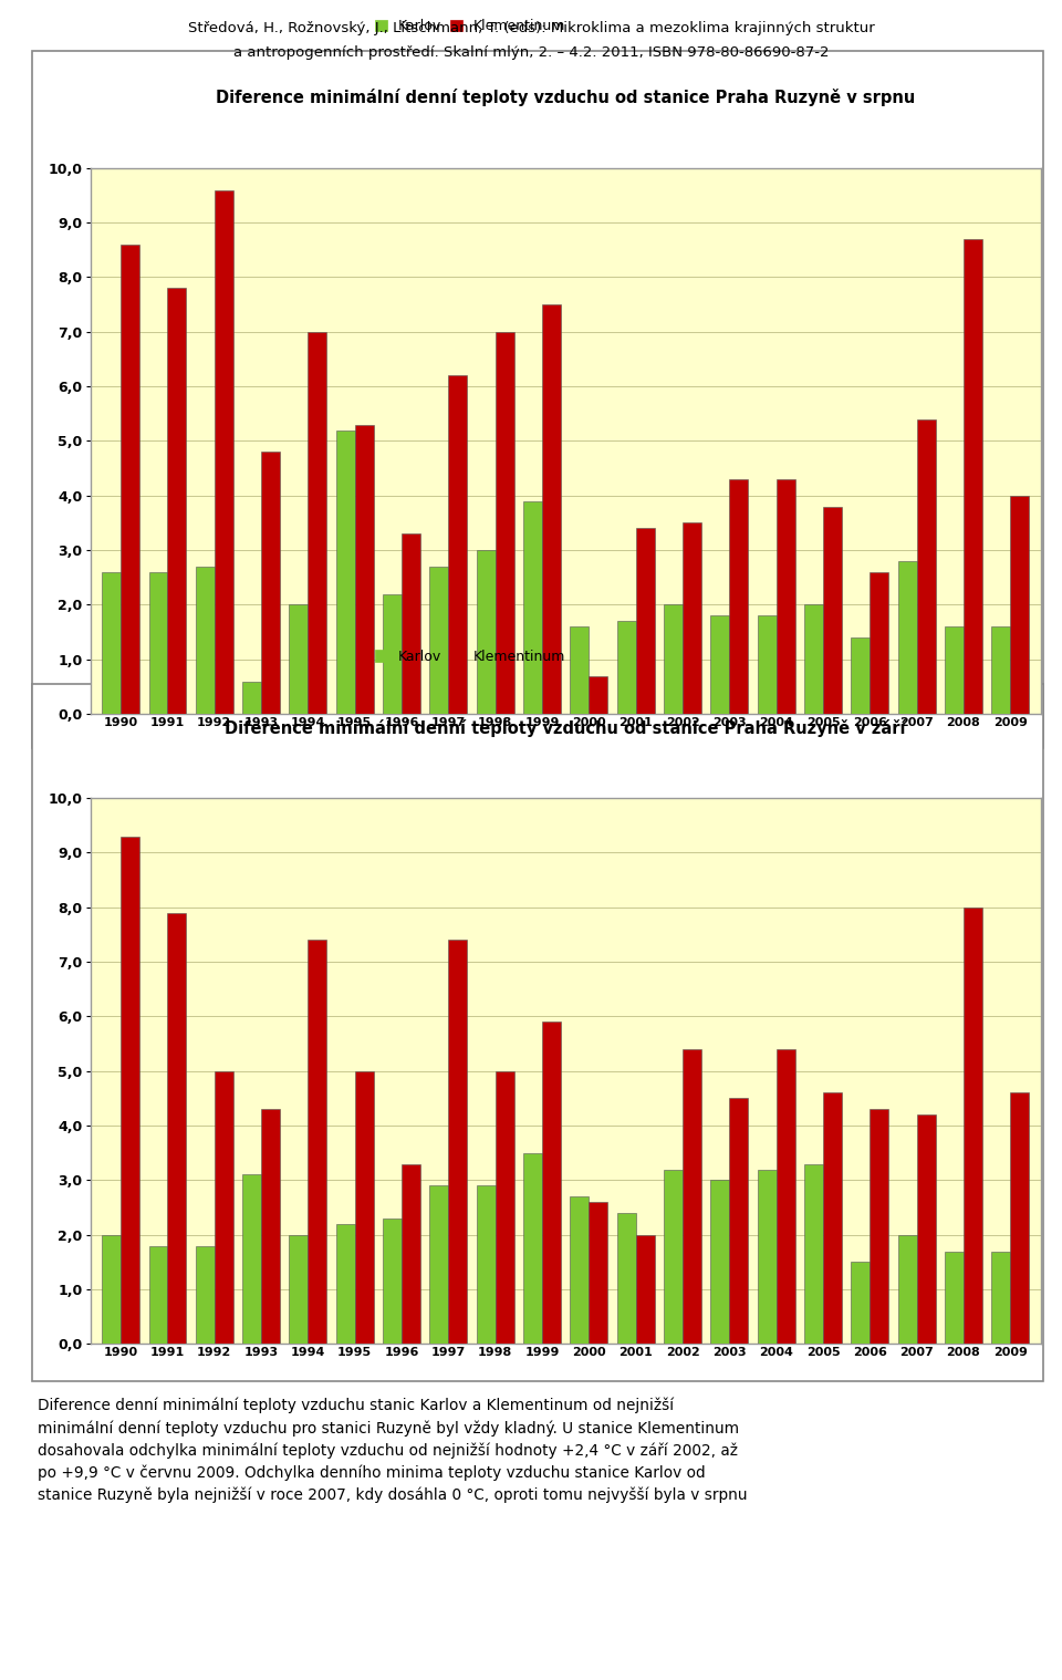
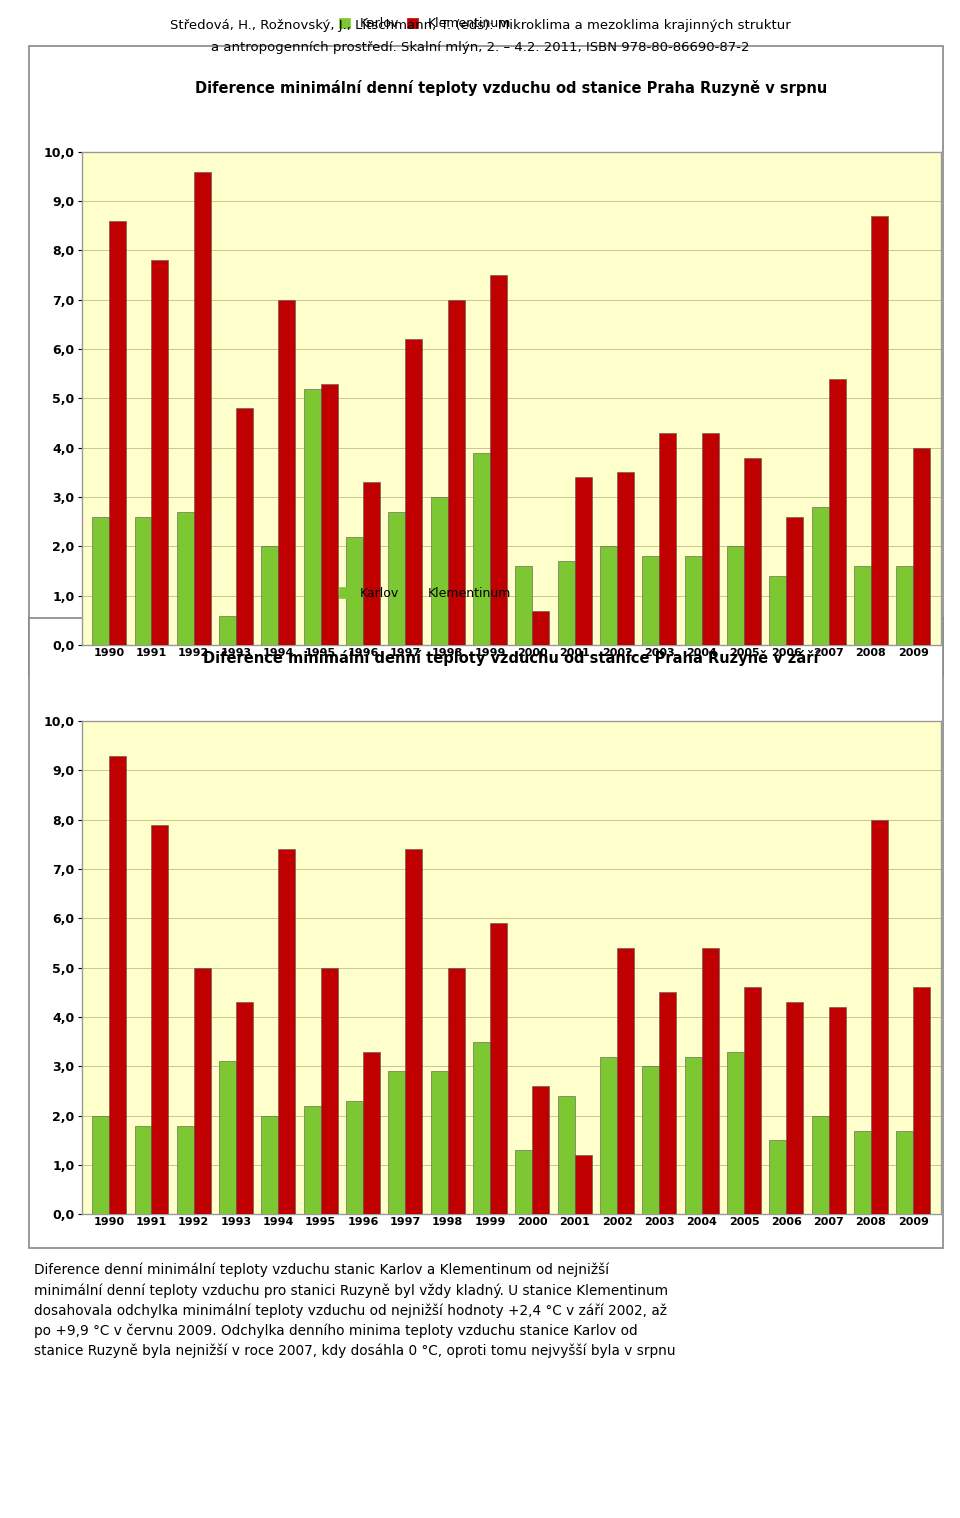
Karlov/2000: 2,7 -> 1,3
Klementinum/2001: 2,0 -> 1,2
